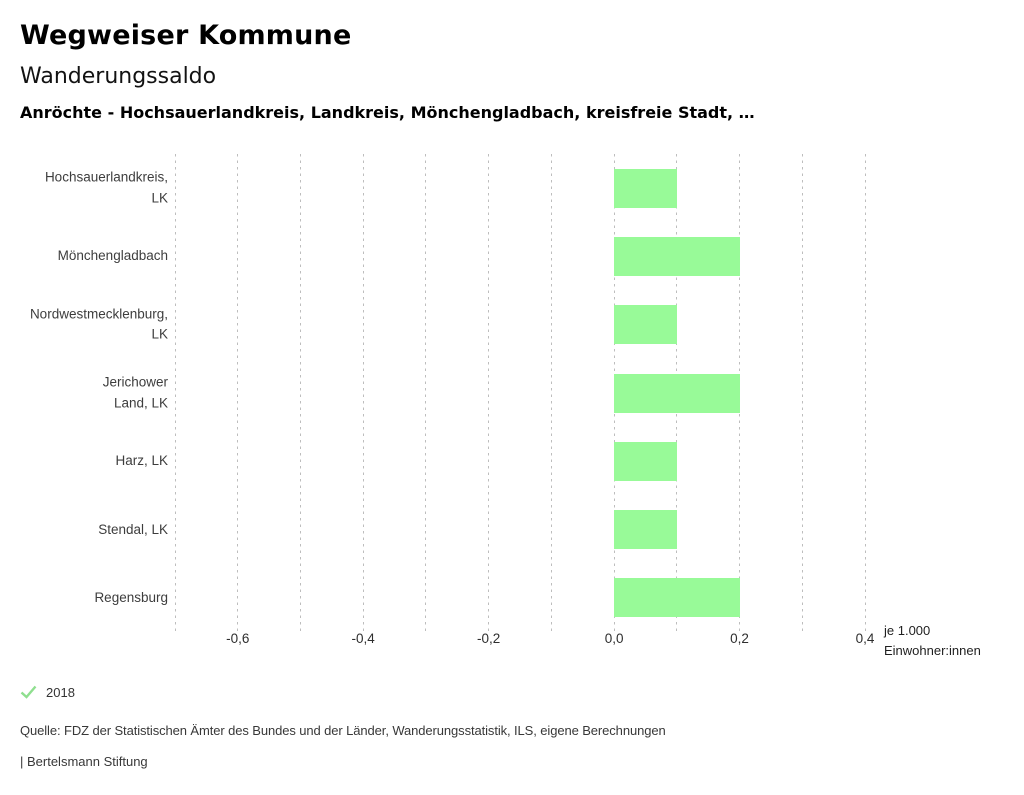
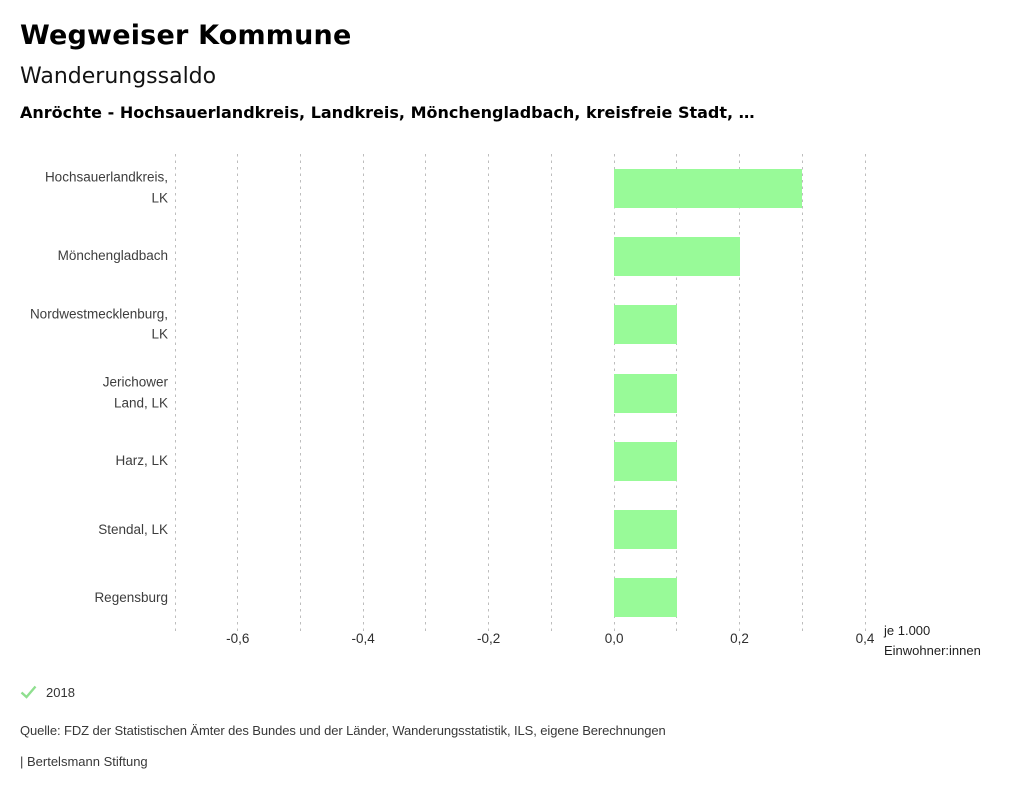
Hochsauerlandkreis, LK: 0,1 -> 0,3
Jerichower Land, LK: 0,2 -> 0,1
Regensburg: 0,2 -> 0,1
